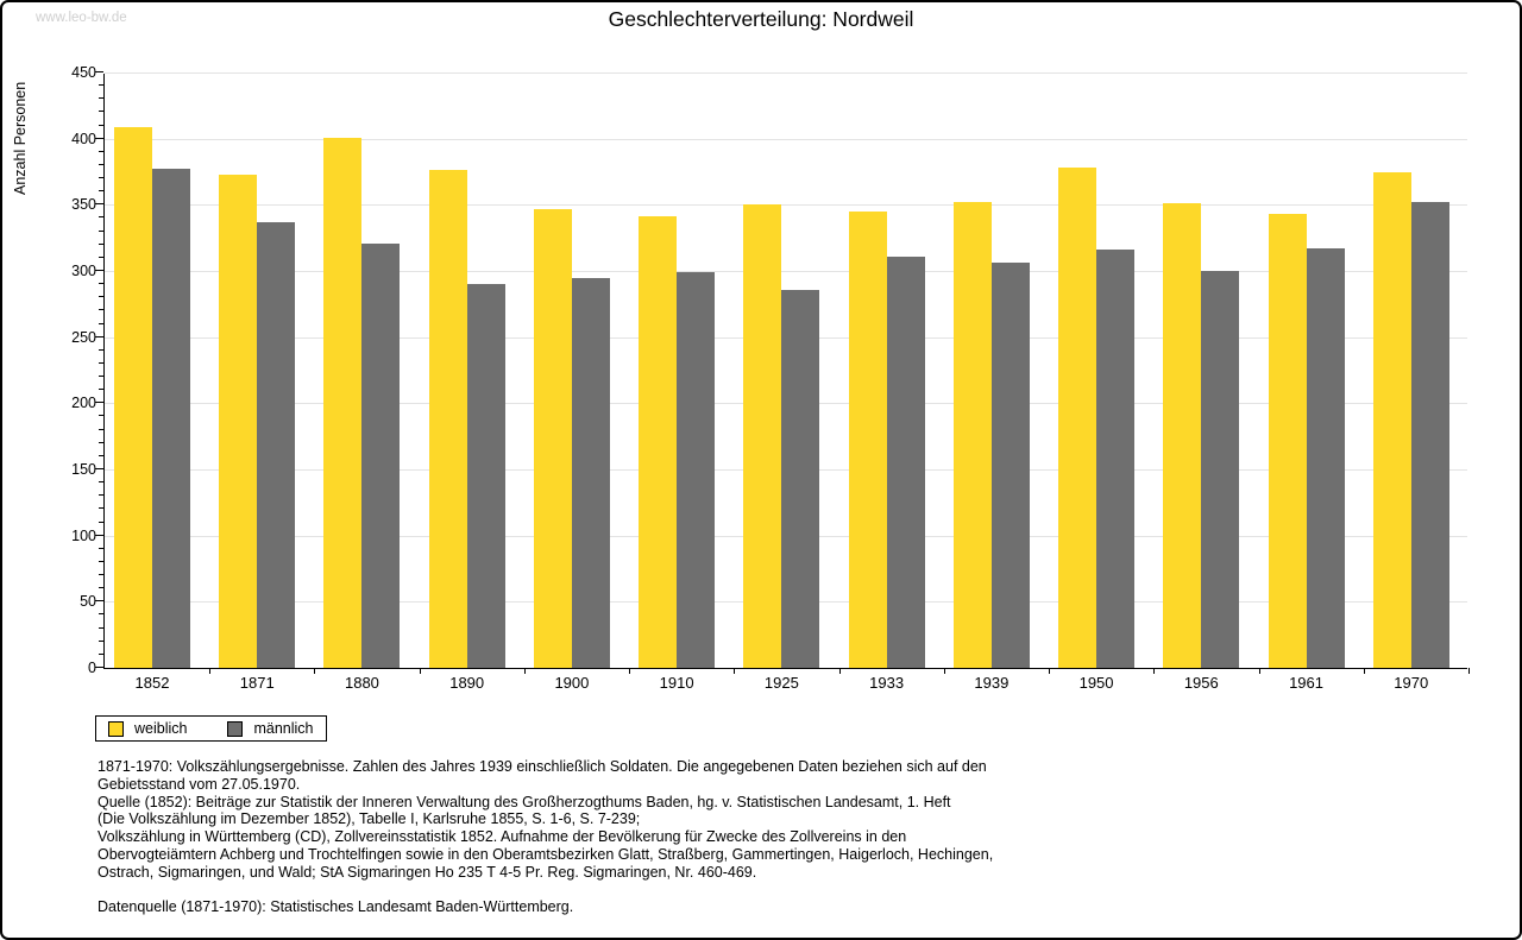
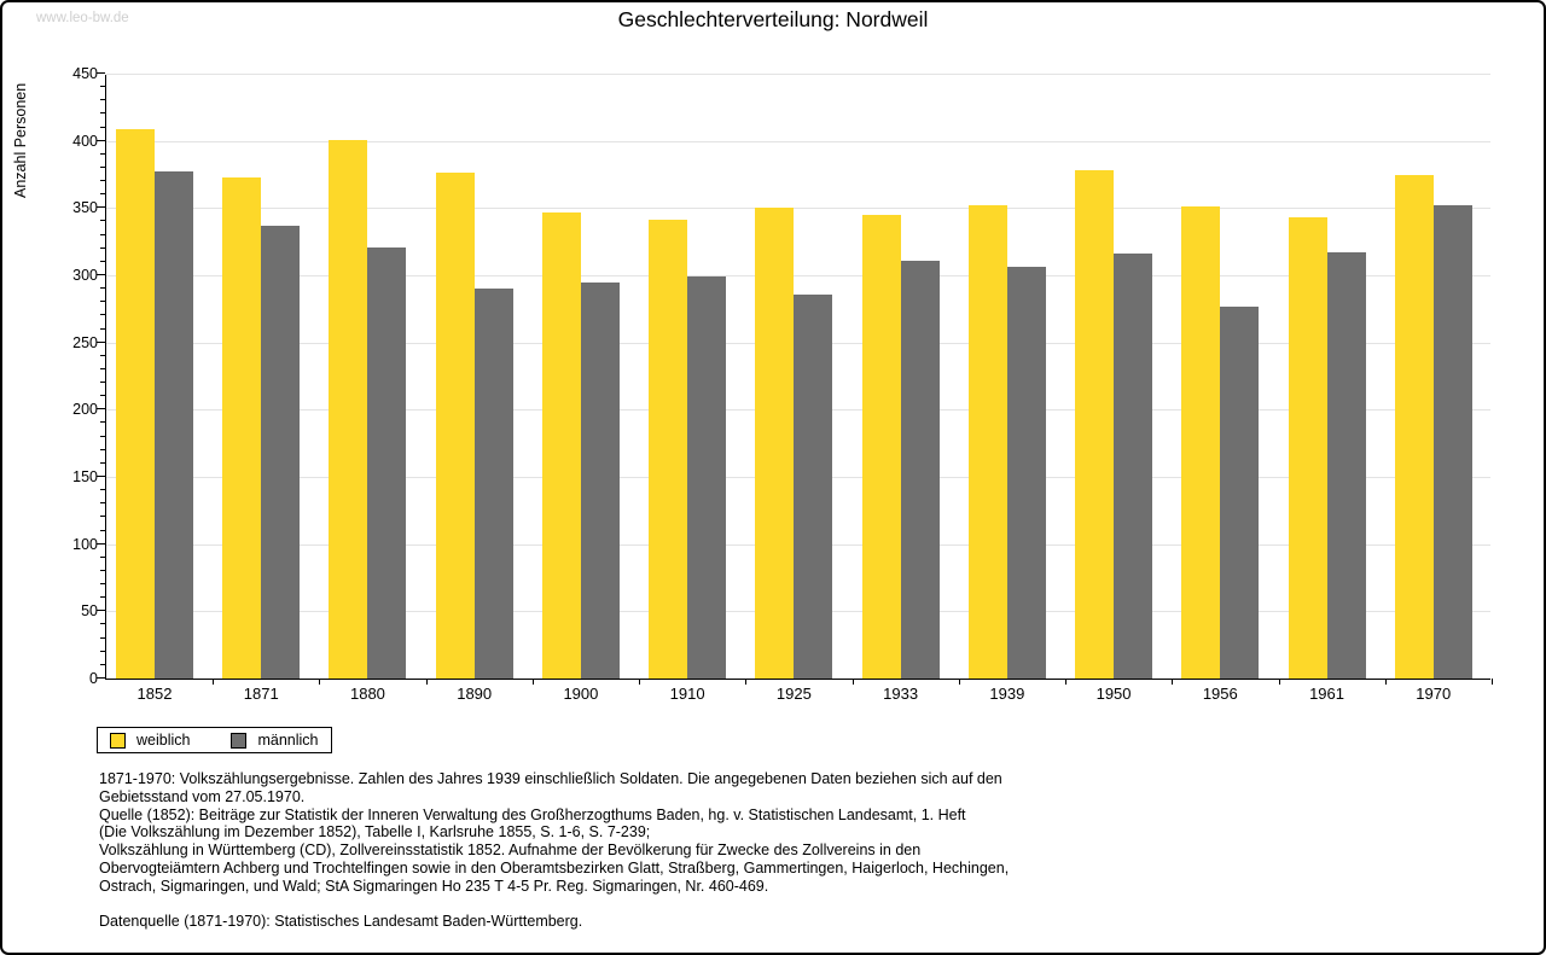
männlich/1956: 300 -> 277
